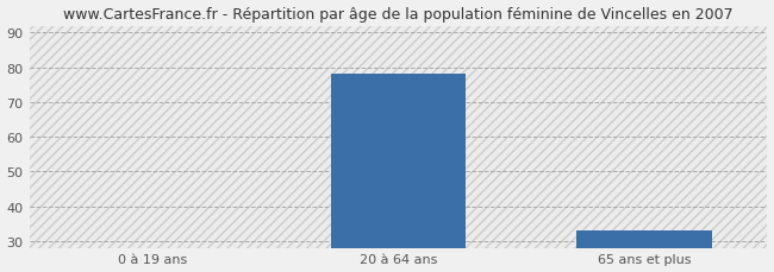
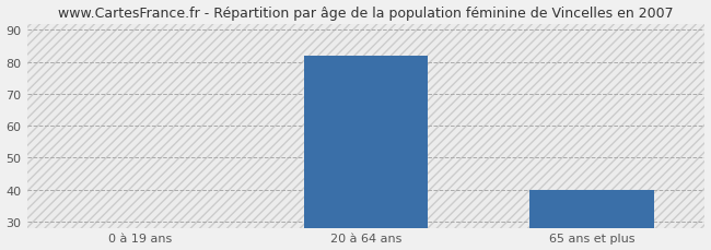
20 à 64 ans: 78 -> 82
65 ans et plus: 33 -> 40
